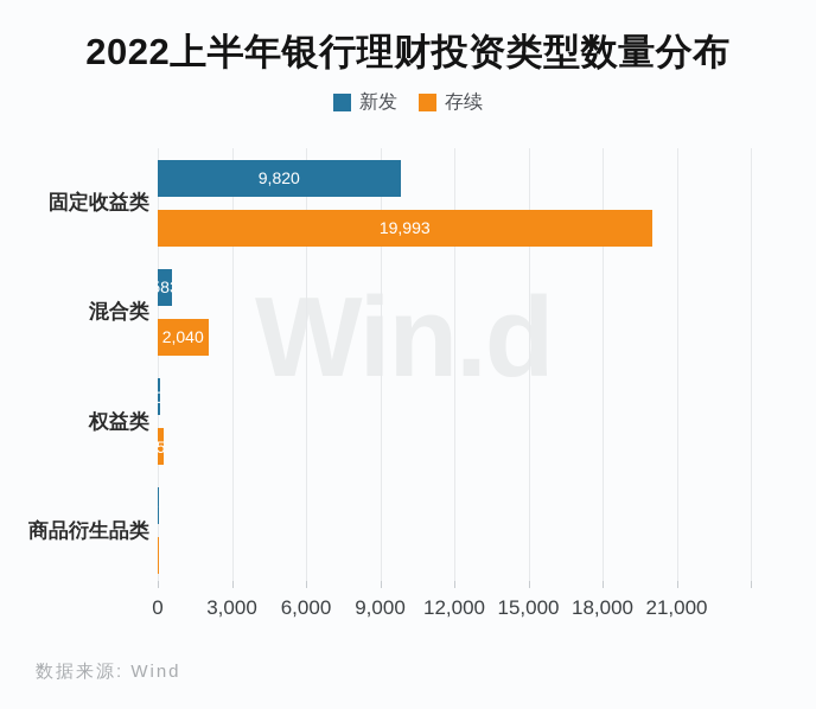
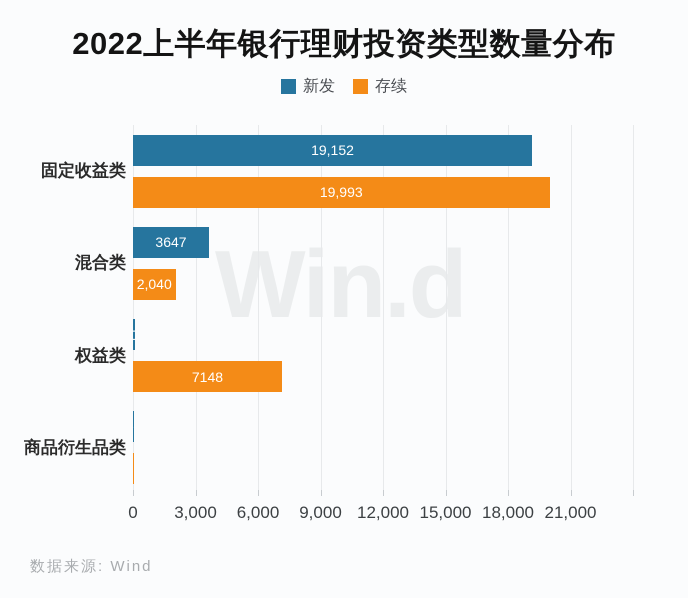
新发/固定收益类: 9,820 -> 19,152
新发/混合类: 583 -> 3647
存续/权益类: 250 -> 7148
